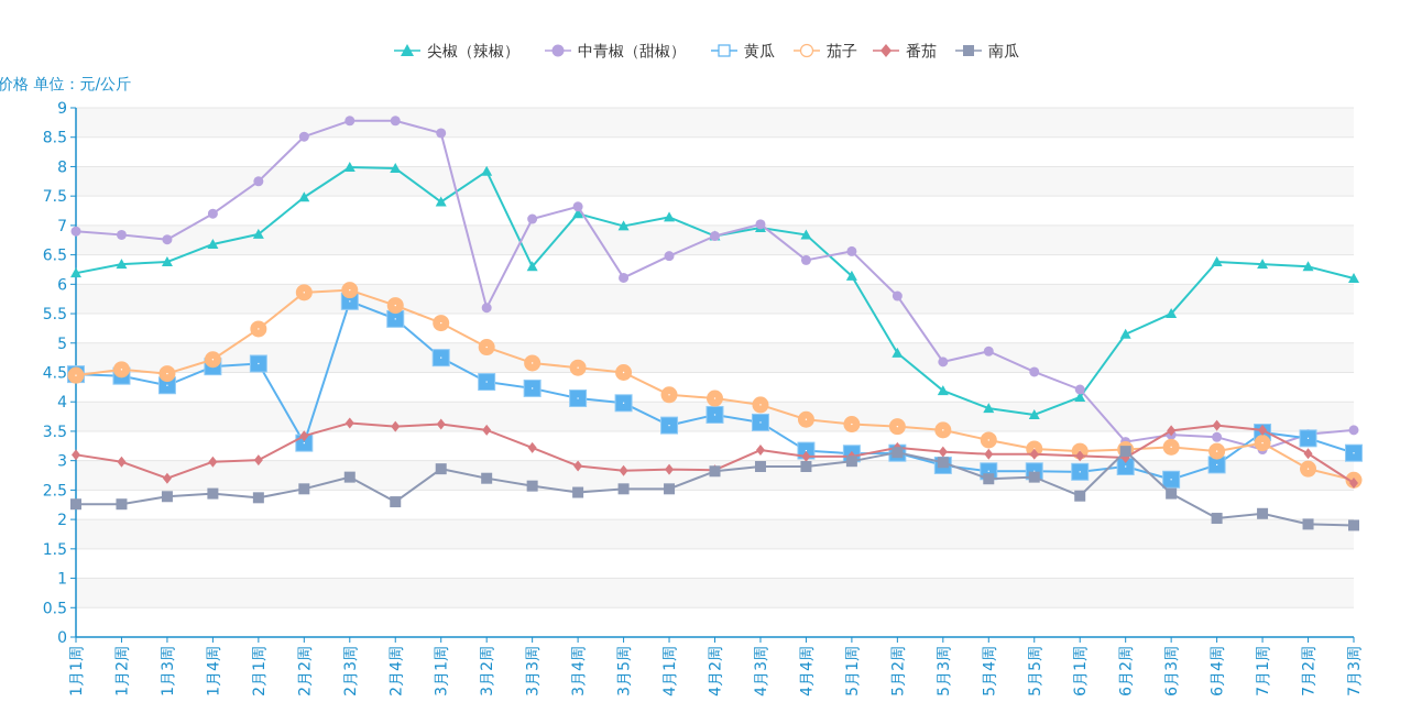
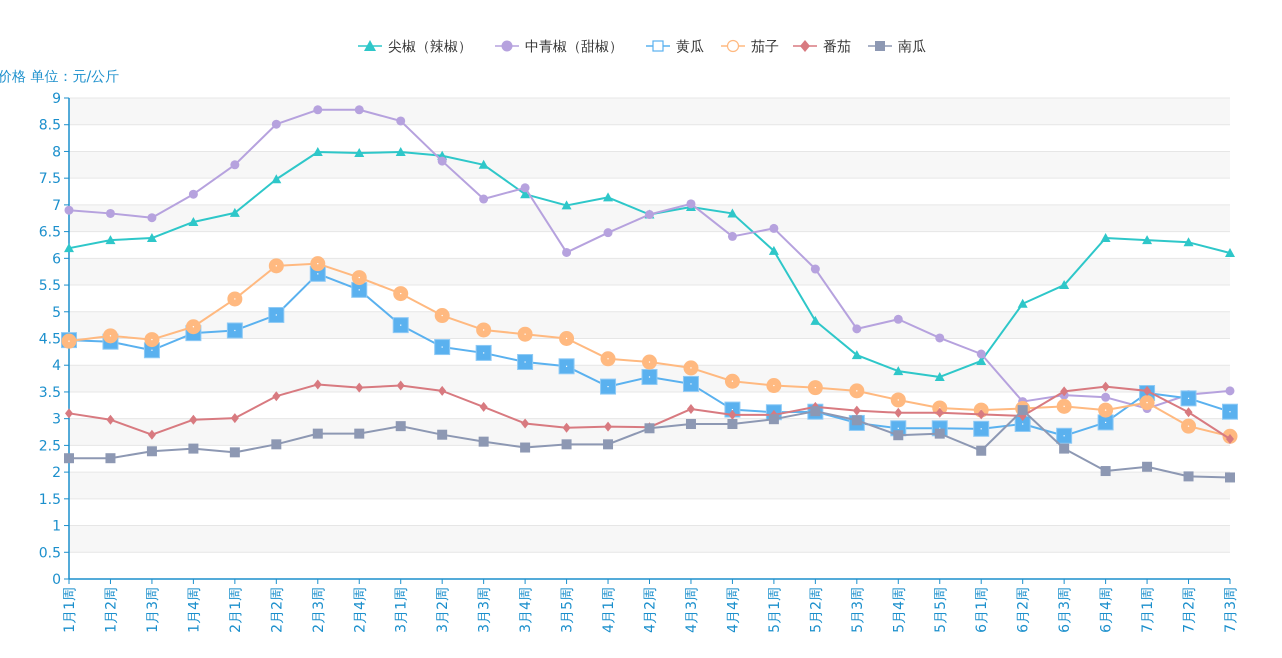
黄瓜/2月2周: 3.3 -> 4.9
南瓜/2月4周: 2.3 -> 2.7
尖椒（辣椒）/3月1周: 7.4 -> 8.0
中青椒（甜椒）/3月2周: 5.6 -> 7.8
尖椒（辣椒）/3月3周: 6.3 -> 7.8
